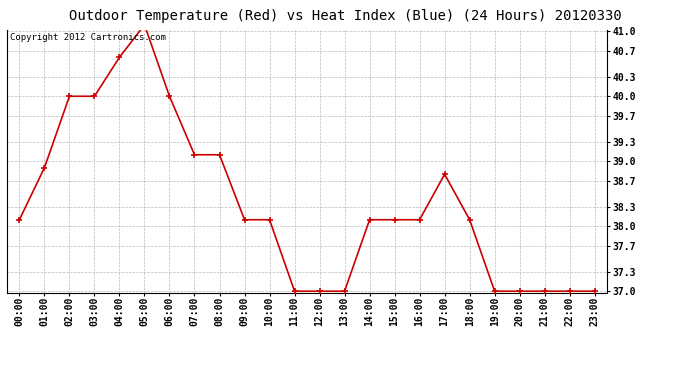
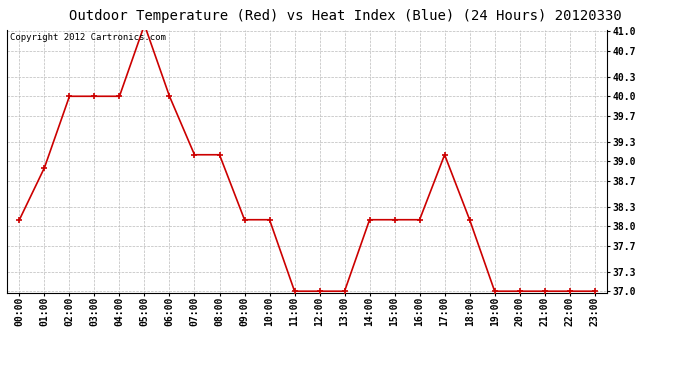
04:00: 40.6 -> 40.0
17:00: 38.8 -> 39.1
